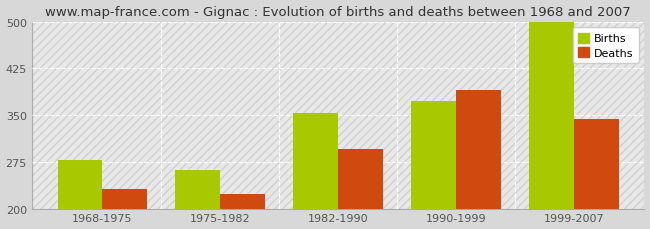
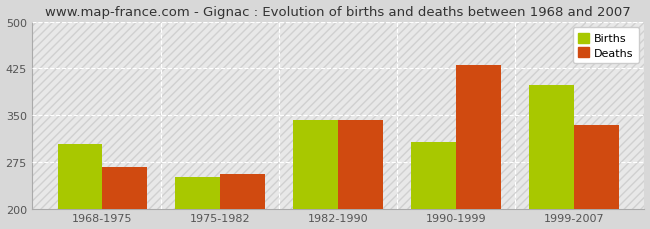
Births/1968-1975: 278 -> 304
Deaths/1968-1975: 232 -> 266
Births/1975-1982: 262 -> 250
Deaths/1975-1982: 224 -> 256
Births/1982-1990: 354 -> 342
Deaths/1982-1990: 295 -> 342
Births/1990-1999: 372 -> 306
Deaths/1990-1999: 390 -> 430
Births/1999-2007: 500 -> 398
Deaths/1999-2007: 344 -> 334
